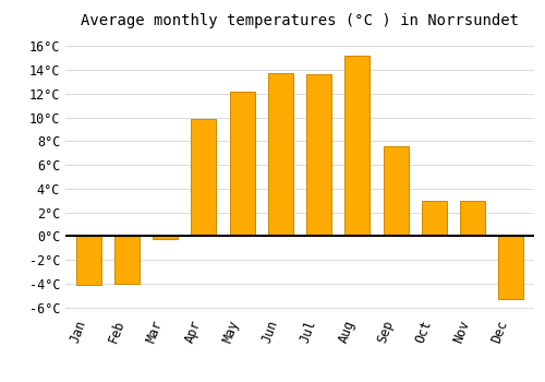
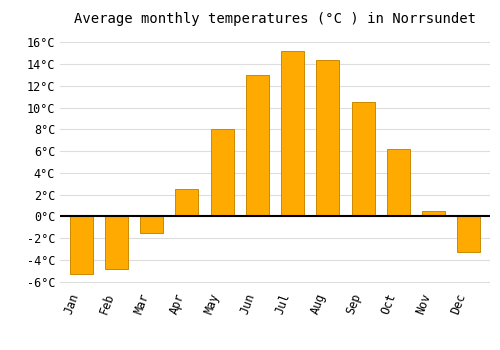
Jan: -4.1°C -> -5.3°C
Feb: -4.0°C -> -4.8°C
Mar: -0.2°C -> -1.5°C
Apr: 9.9°C -> 2.5°C
May: 12.2°C -> 8.0°C
Jun: 13.7°C -> 13.0°C
Jul: 13.6°C -> 15.2°C
Aug: 15.2°C -> 14.4°C
Sep: 7.6°C -> 10.5°C
Oct: 3.0°C -> 6.2°C
Nov: 3.0°C -> 0.5°C
Dec: -5.3°C -> -3.3°C
